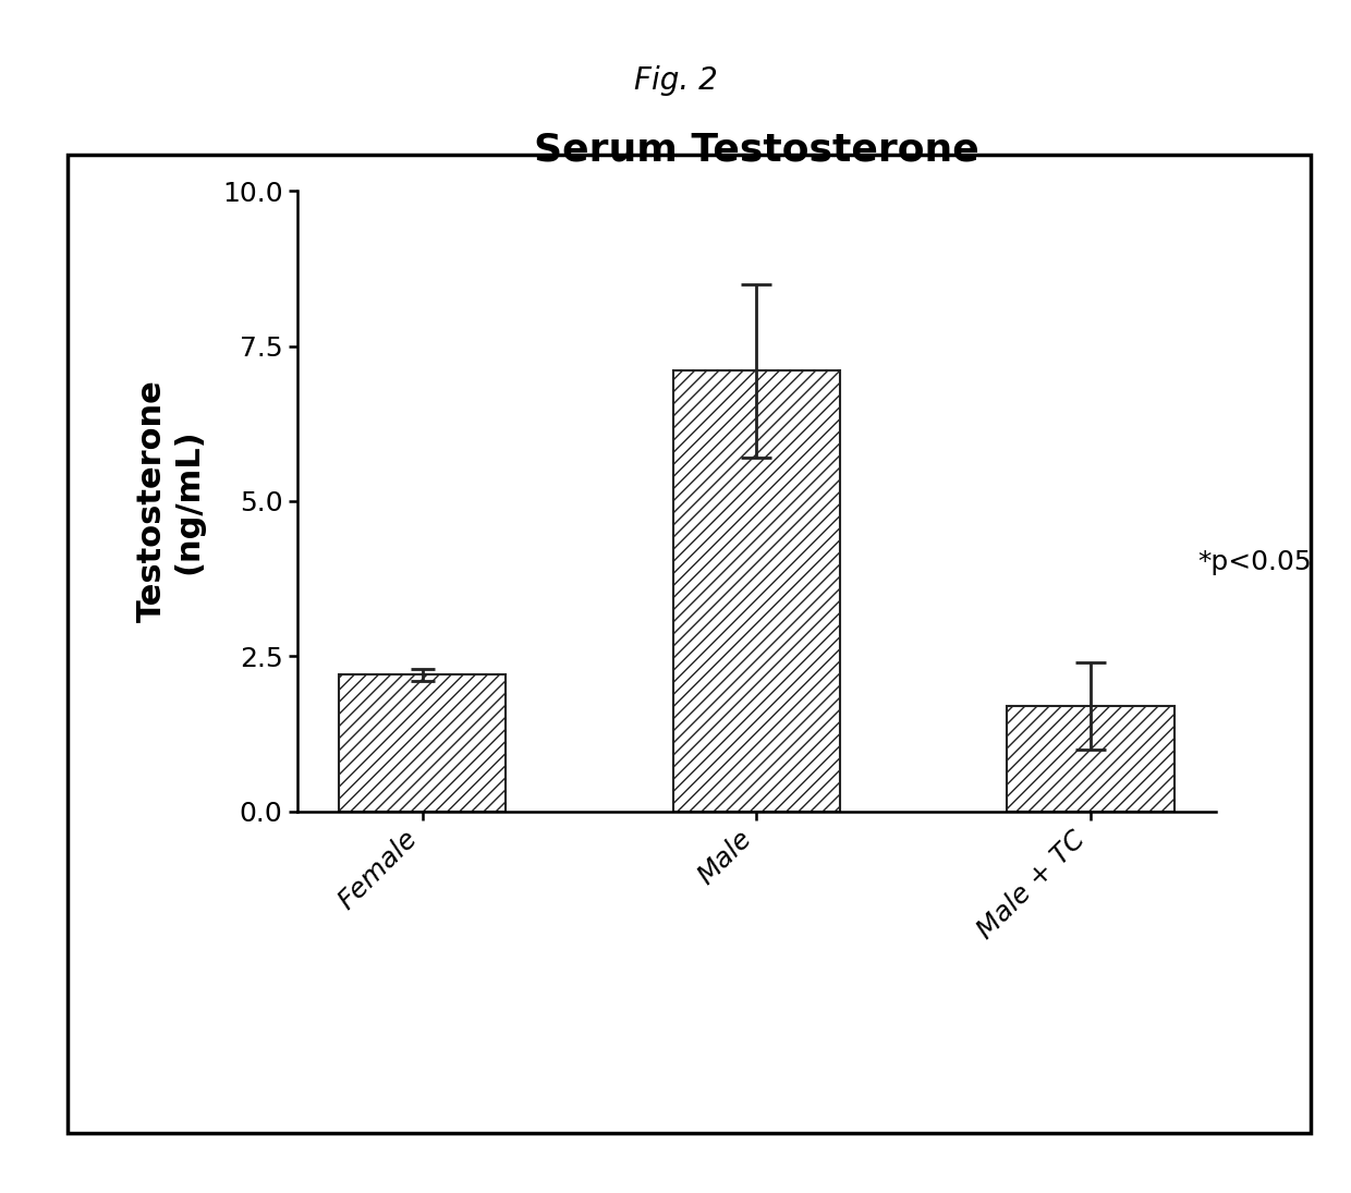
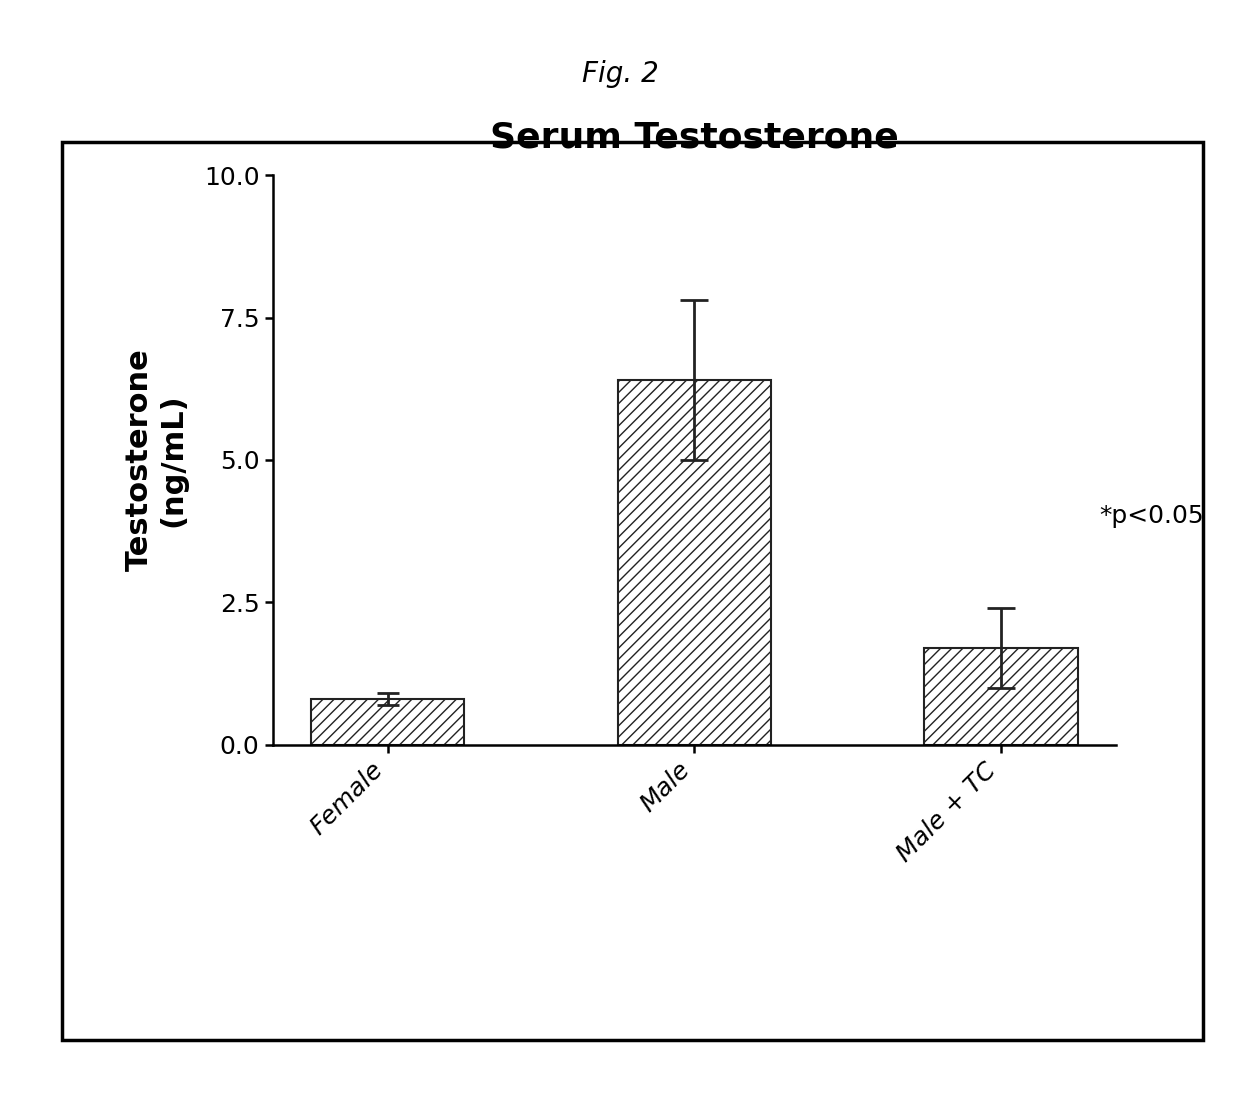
Female: 2.2 -> 0.8
Male: 7.1 -> 6.4
